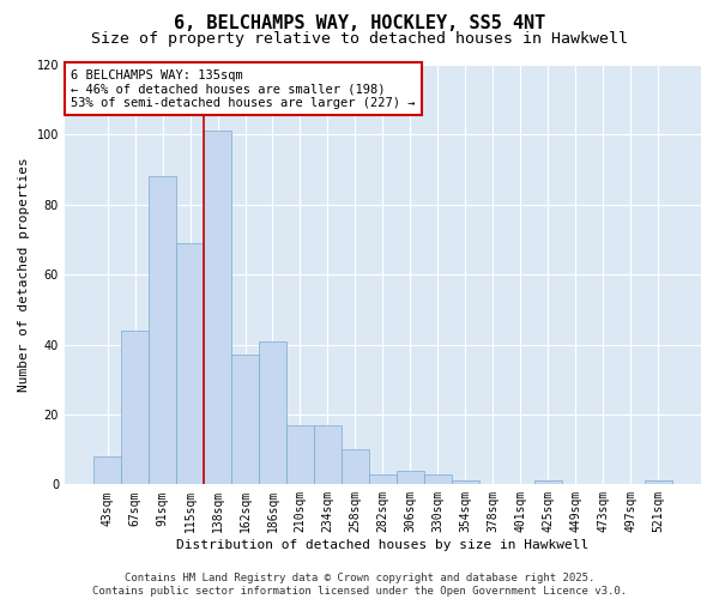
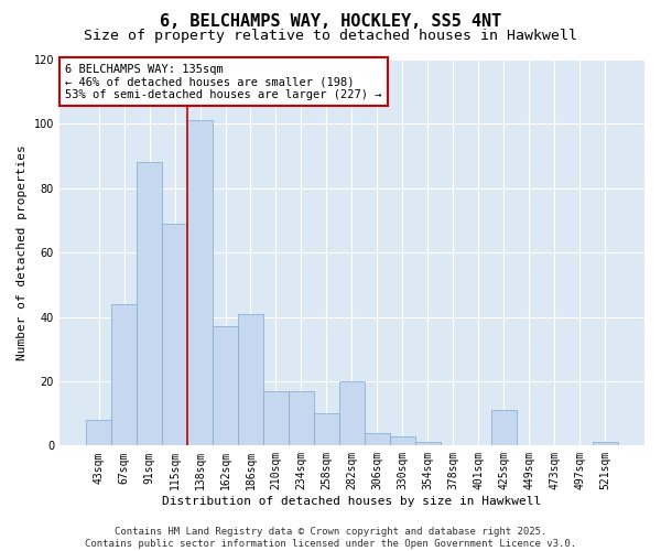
282sqm: 3 -> 20
425sqm: 1 -> 11
